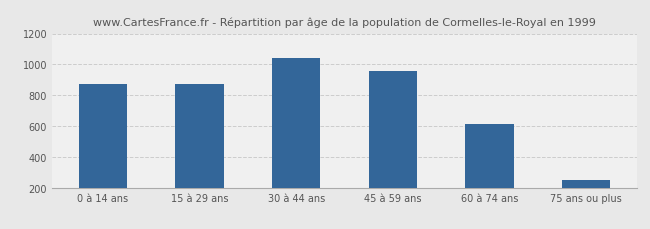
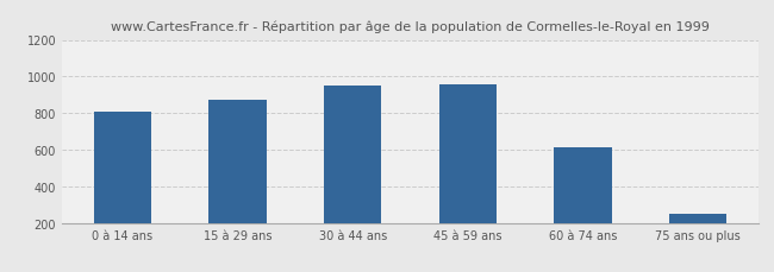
0 à 14 ans: 870 -> 810
30 à 44 ans: 1040 -> 950
